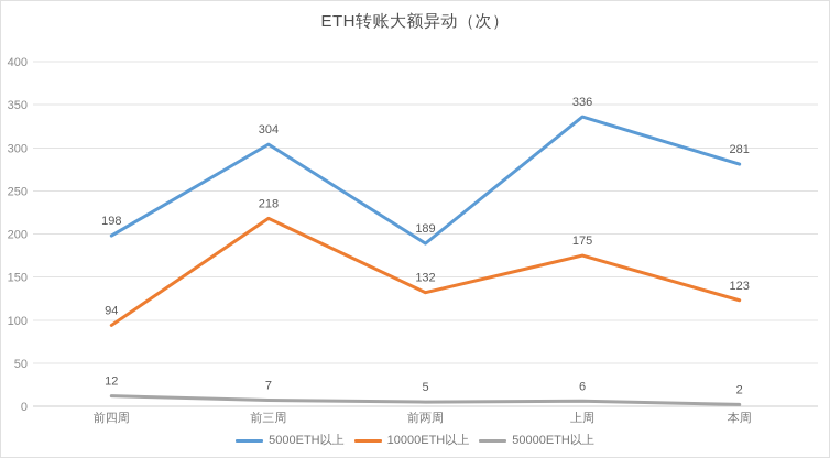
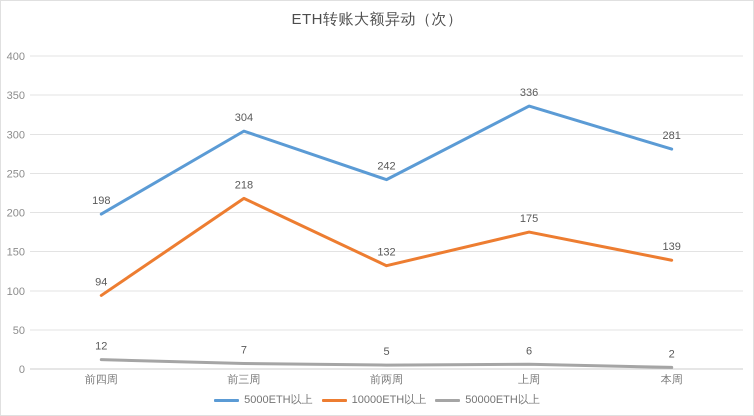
5000ETH以上/前两周: 189 -> 242
10000ETH以上/本周: 123 -> 139
